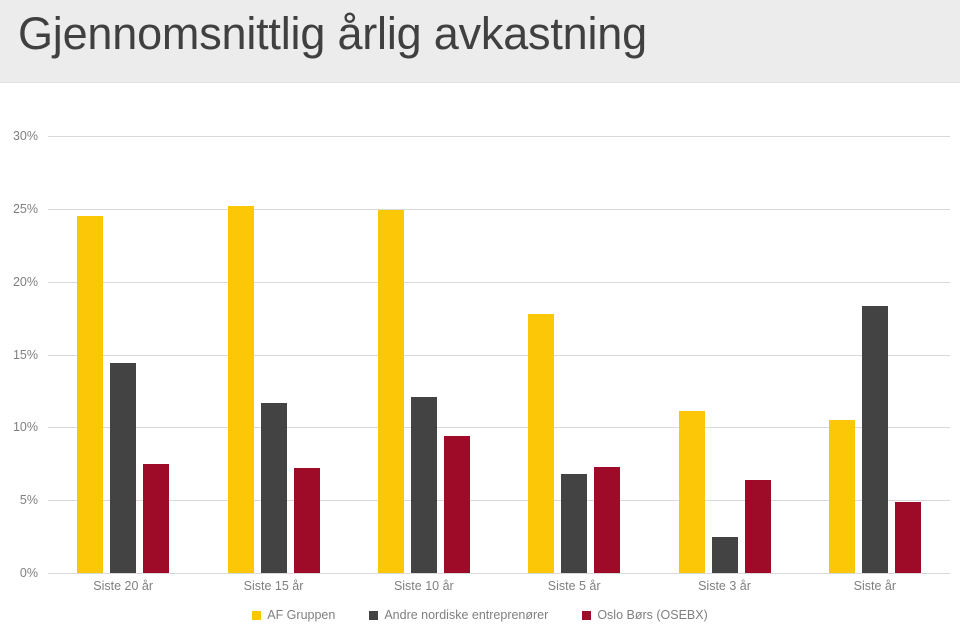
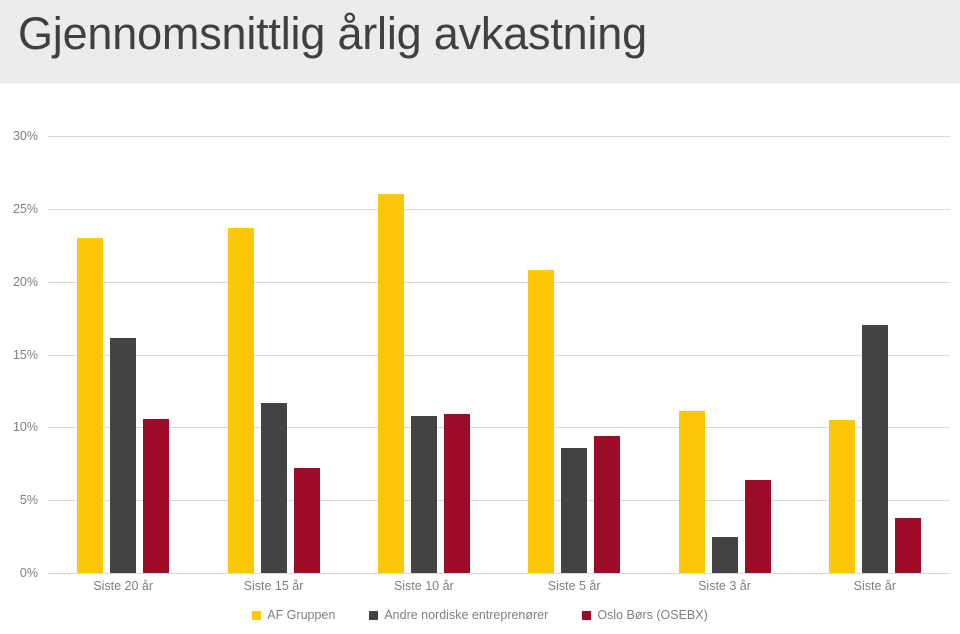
AF Gruppen/Siste 20 år: 24.5% -> 23.0%
Andre nordiske entreprenører/Siste 20 år: 14.4% -> 16.1%
Oslo Børs (OSEBX)/Siste 20 år: 7.5% -> 10.6%
AF Gruppen/Siste 15 år: 25.2% -> 23.7%
AF Gruppen/Siste 10 år: 24.9% -> 26.0%
Andre nordiske entreprenører/Siste 10 år: 12.1% -> 10.8%
Oslo Børs (OSEBX)/Siste 10 år: 9.4% -> 10.9%
AF Gruppen/Siste 5 år: 17.8% -> 20.8%
Andre nordiske entreprenører/Siste 5 år: 6.8% -> 8.6%
Oslo Børs (OSEBX)/Siste 5 år: 7.3% -> 9.4%
Andre nordiske entreprenører/Siste år: 18.3% -> 17.0%
Oslo Børs (OSEBX)/Siste år: 4.9% -> 3.8%
